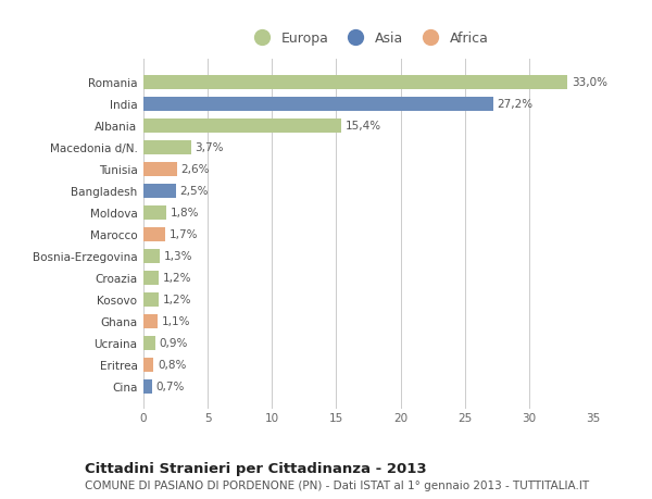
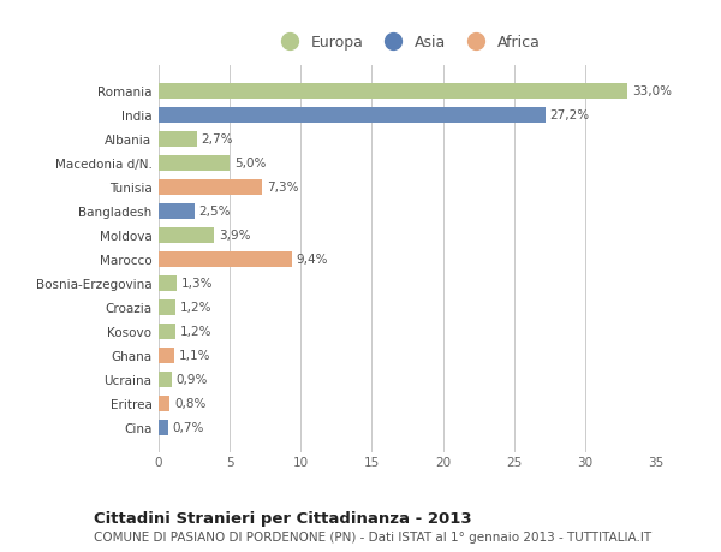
Albania: 15,4% -> 2,7%
Macedonia d/N.: 3,7% -> 5,0%
Tunisia: 2,6% -> 7,3%
Moldova: 1,8% -> 3,9%
Marocco: 1,7% -> 9,4%
